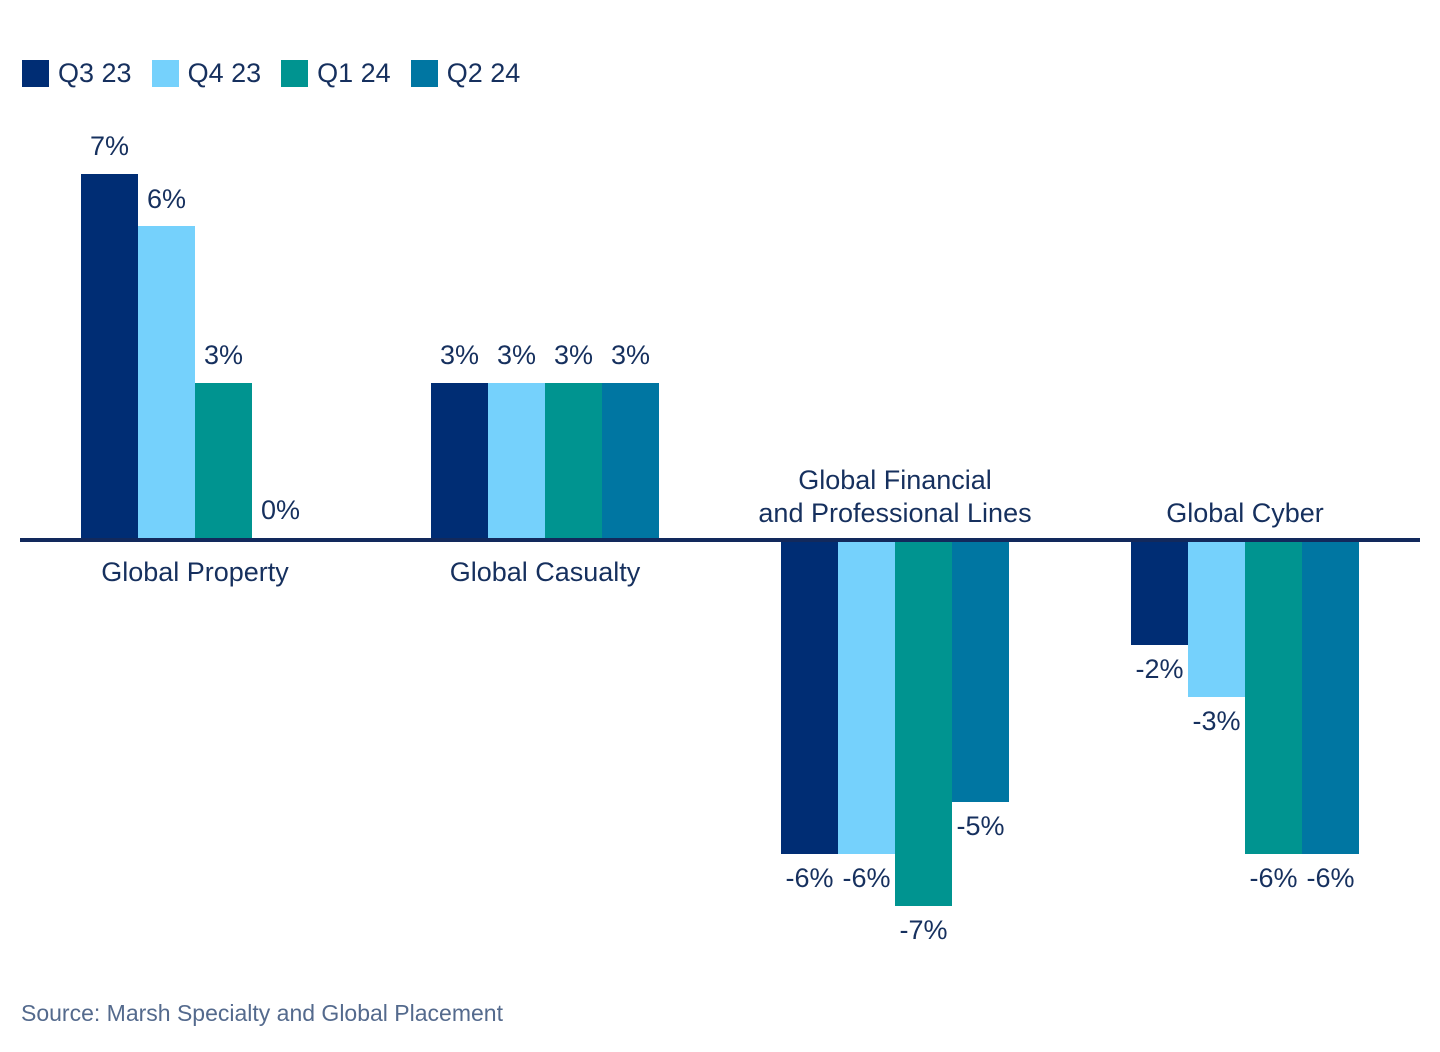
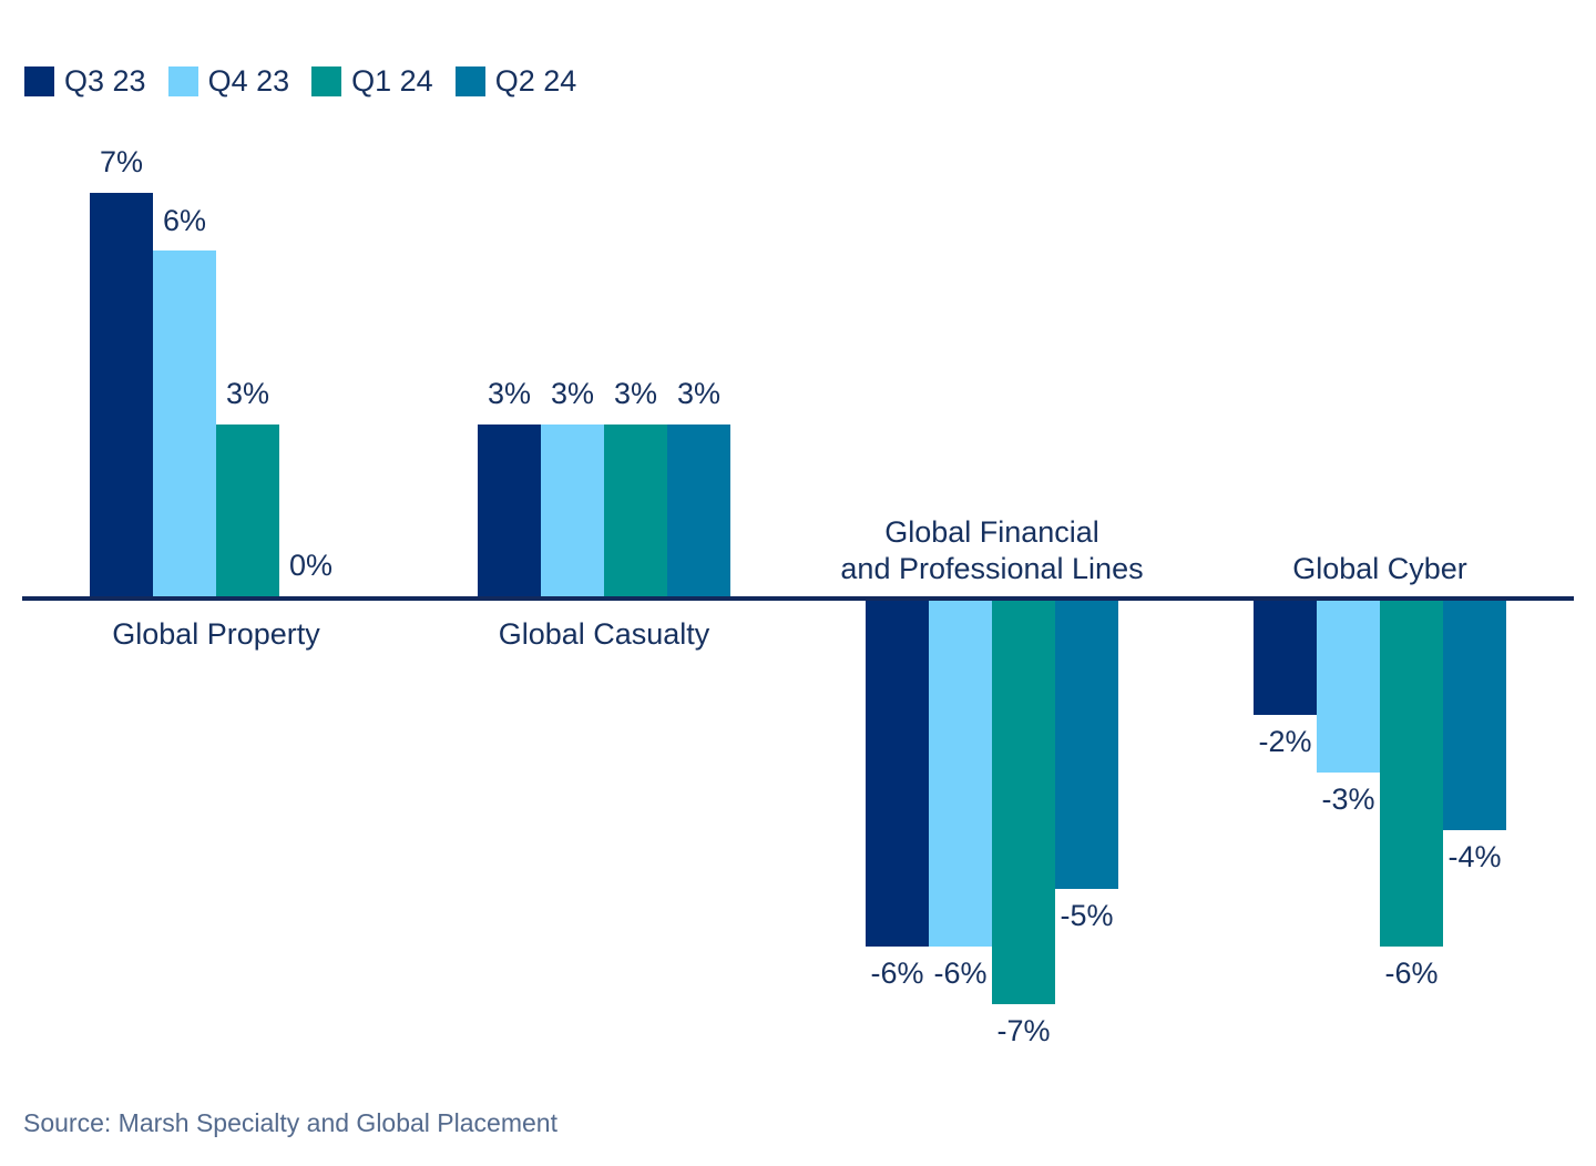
Q2 24/Global Cyber: -6% -> -4%
